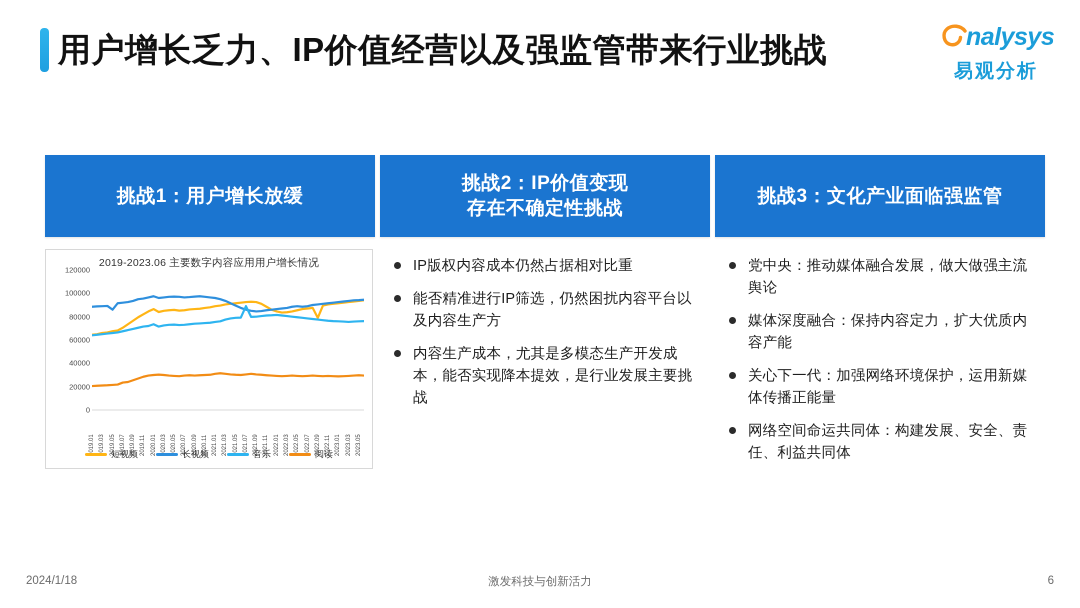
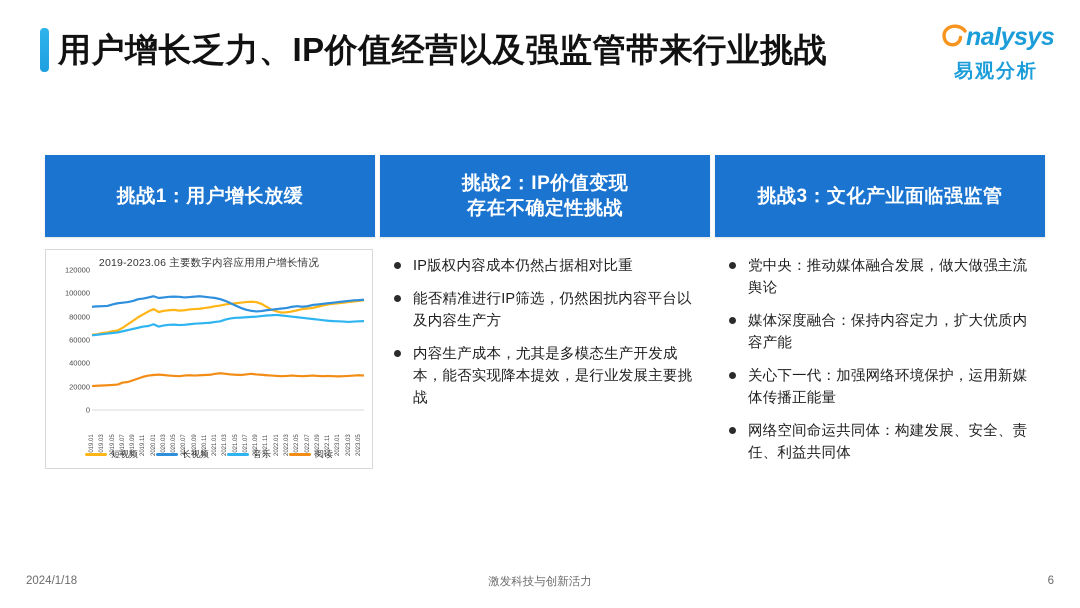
长视频/2019.05: 86000 -> 90000
音乐/2021.07: 89000 -> 80000
短视频/2022.09: 79000 -> 88000
